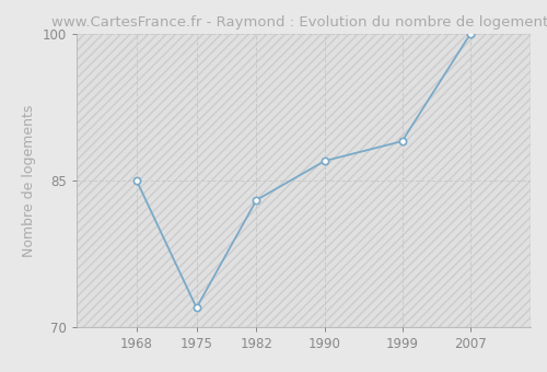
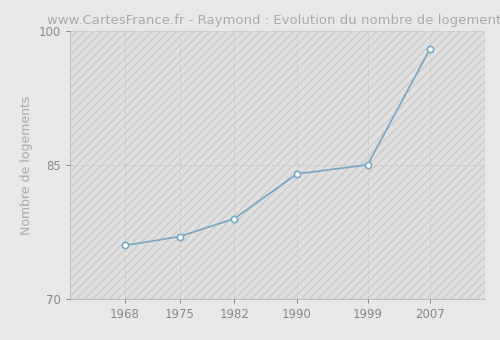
1968: 85 -> 76
1975: 72 -> 77
1982: 83 -> 79
1990: 87 -> 84
1999: 89 -> 85
2007: 100 -> 98
